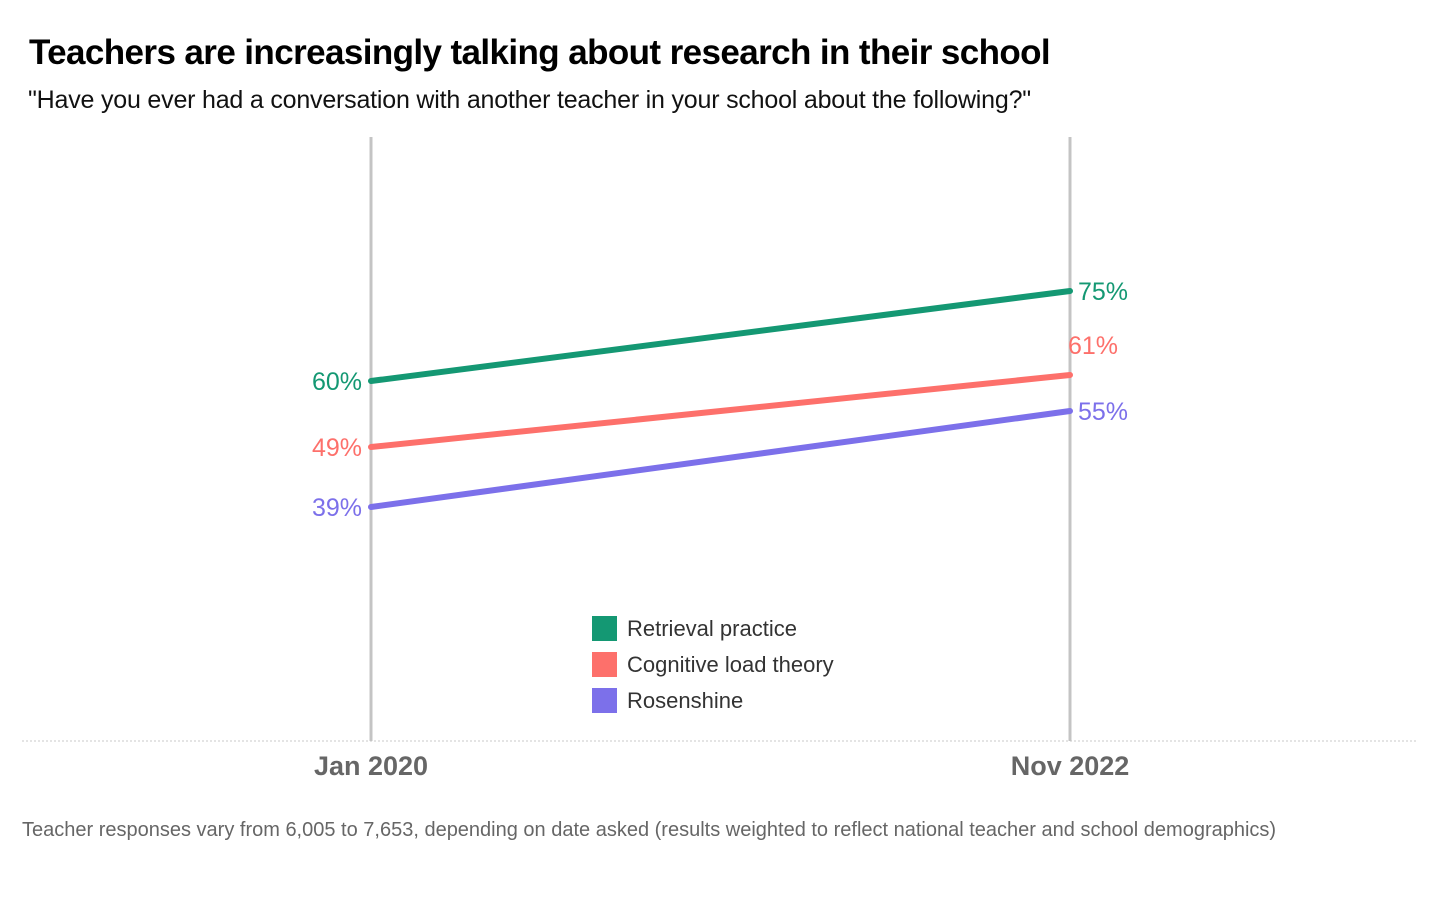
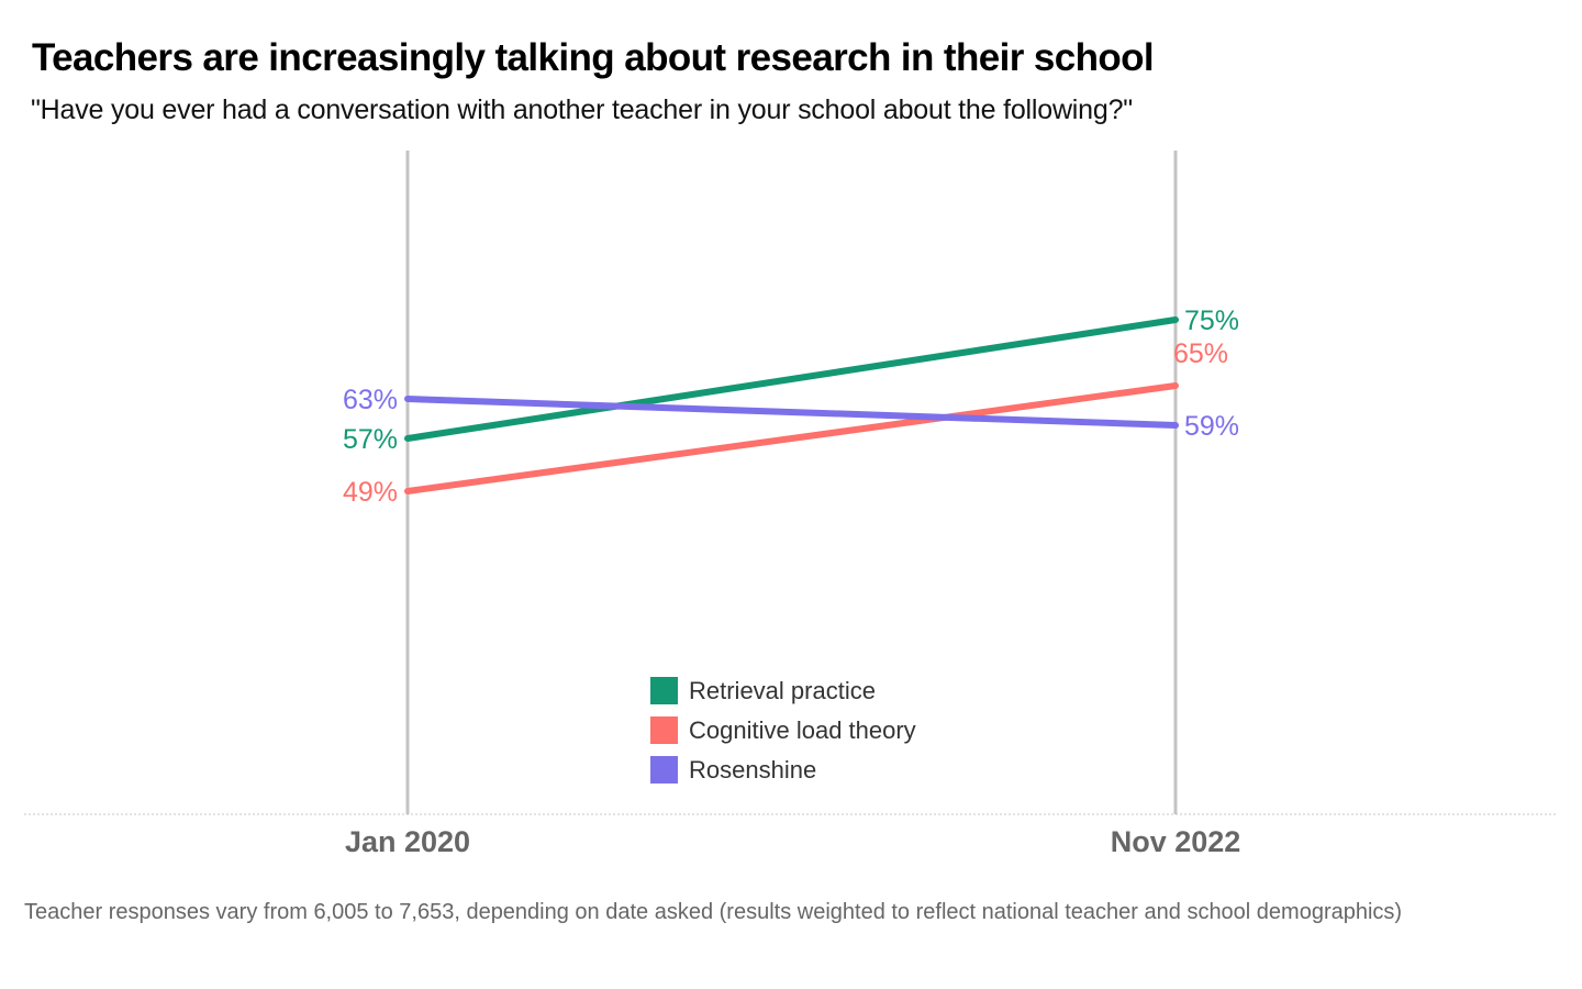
Retrieval practice/Jan 2020: 60% -> 57%
Rosenshine/Jan 2020: 39% -> 63%
Cognitive load theory/Nov 2022: 61% -> 65%
Rosenshine/Nov 2022: 55% -> 59%
